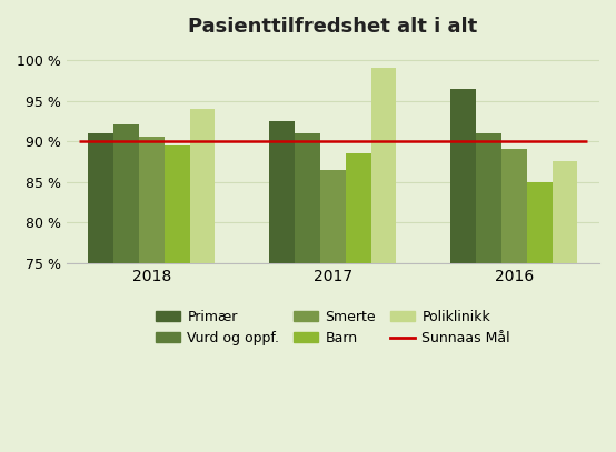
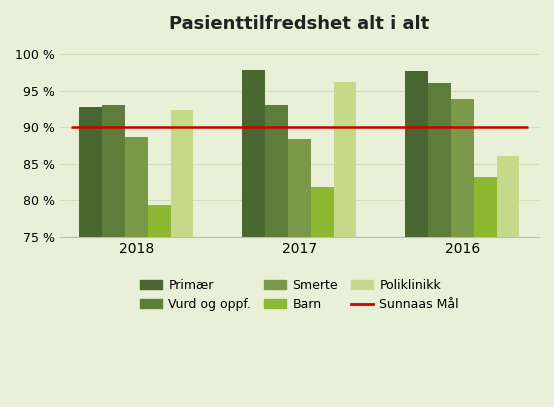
Primær/2018: 91.0 % -> 92.8 %
Vurd og oppf./2018: 92 % -> 93 %
Smerte/2018: 90.5 % -> 88.6 %
Barn/2018: 89.5 % -> 79.4 %
Poliklinikk/2018: 94.0 % -> 92.4 %
Primær/2017: 92.5 % -> 97.8 %
Vurd og oppf./2017: 91 % -> 93 %
Smerte/2017: 86.5 % -> 88.4 %
Barn/2017: 88.5 % -> 81.8 %
Poliklinikk/2017: 99.0 % -> 96.2 %
Primær/2016: 96.5 % -> 97.6 %
Vurd og oppf./2016: 91 % -> 96 %
Smerte/2016: 89.0 % -> 93.8 %
Barn/2016: 85.0 % -> 83.2 %
Poliklinikk/2016: 87.5 % -> 86.0 %
